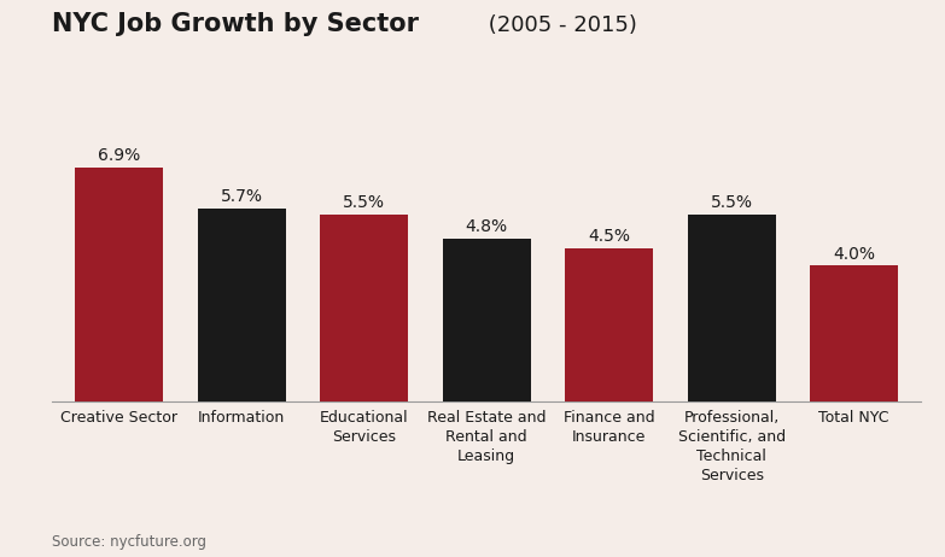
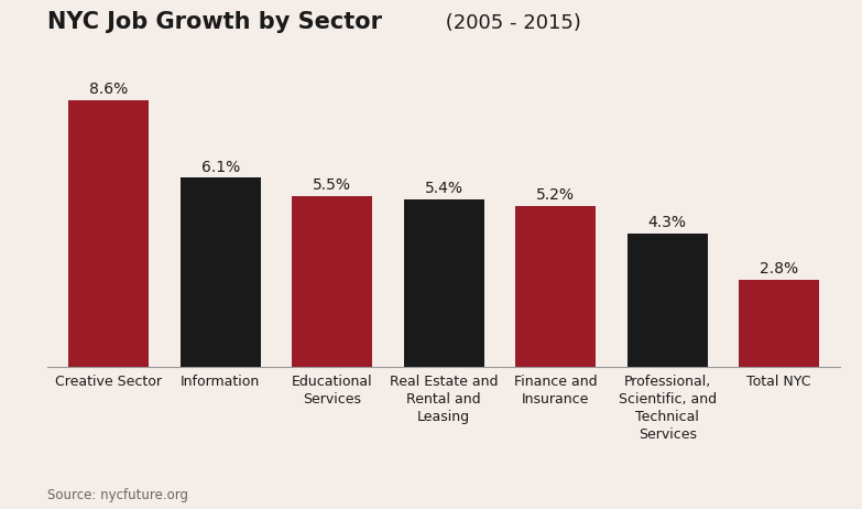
Creative Sector: 6.9% -> 8.6%
Information: 5.7% -> 6.1%
Real Estate and Rental and Leasing: 4.8% -> 5.4%
Finance and Insurance: 4.5% -> 5.2%
Professional, Scientific, and Technical Services: 5.5% -> 4.3%
Total NYC: 4.0% -> 2.8%
